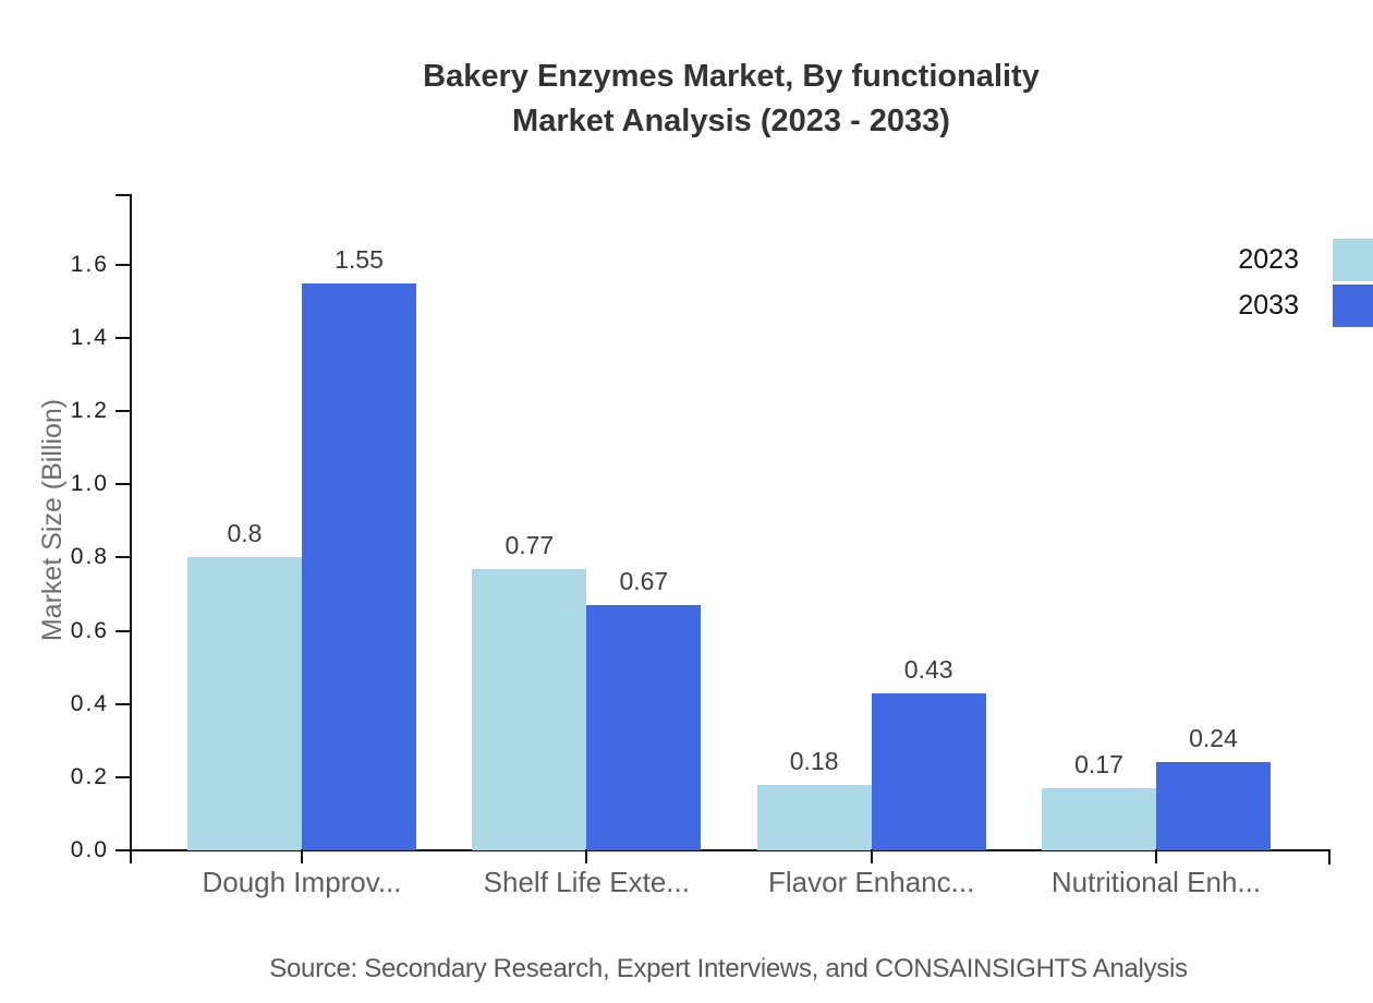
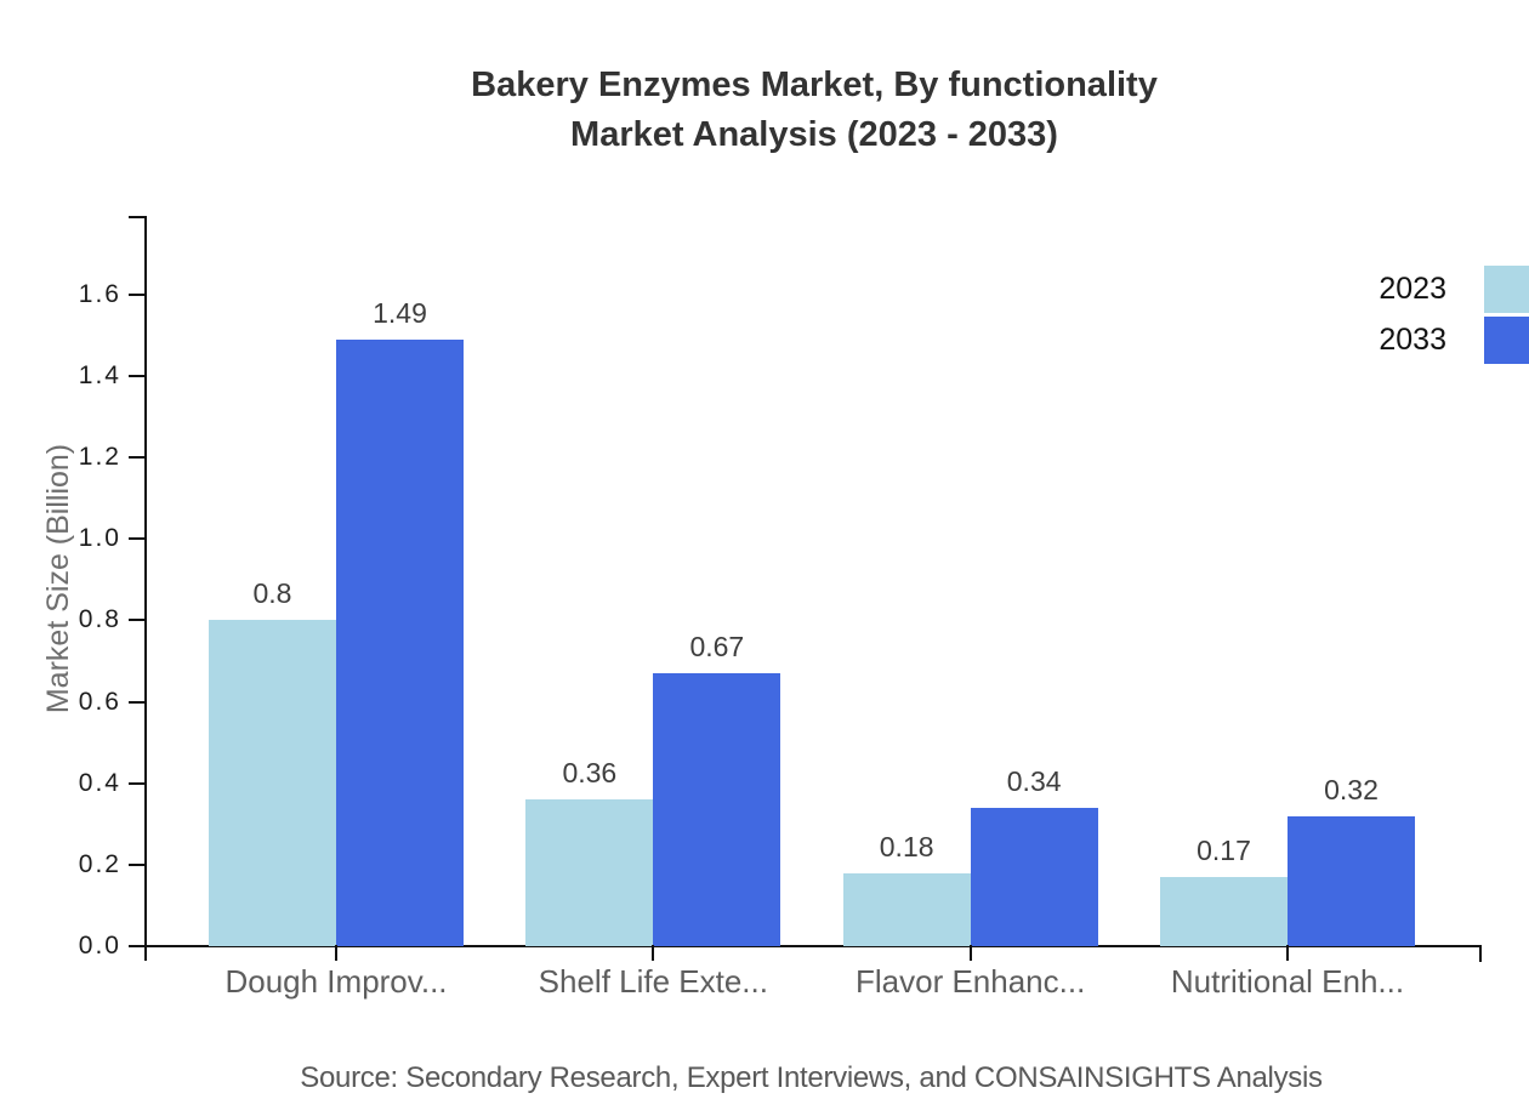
2033/Dough Improv...: 1.55 -> 1.49
2023/Shelf Life Exte...: 0.77 -> 0.36
2033/Flavor Enhanc...: 0.43 -> 0.34
2033/Nutritional Enh...: 0.24 -> 0.32
